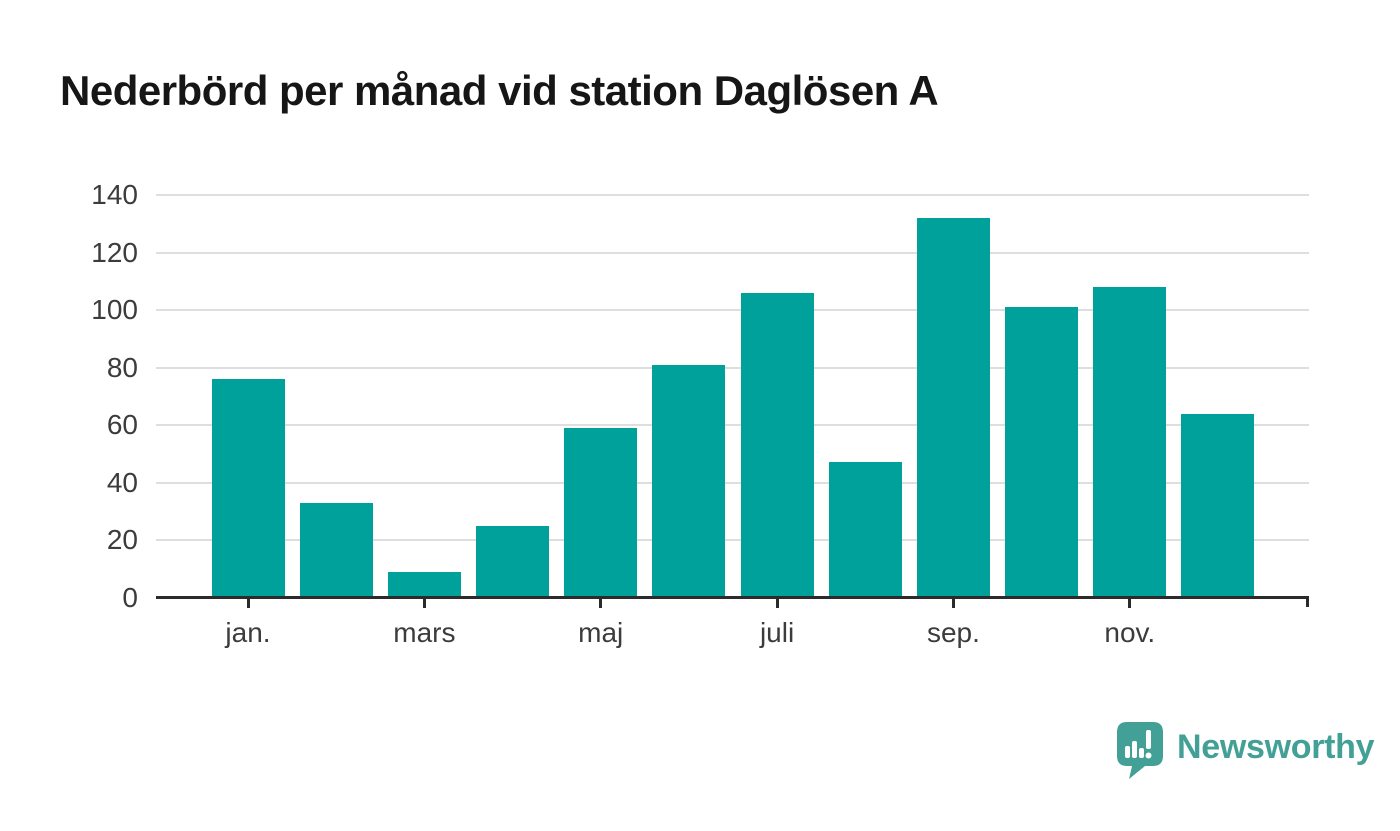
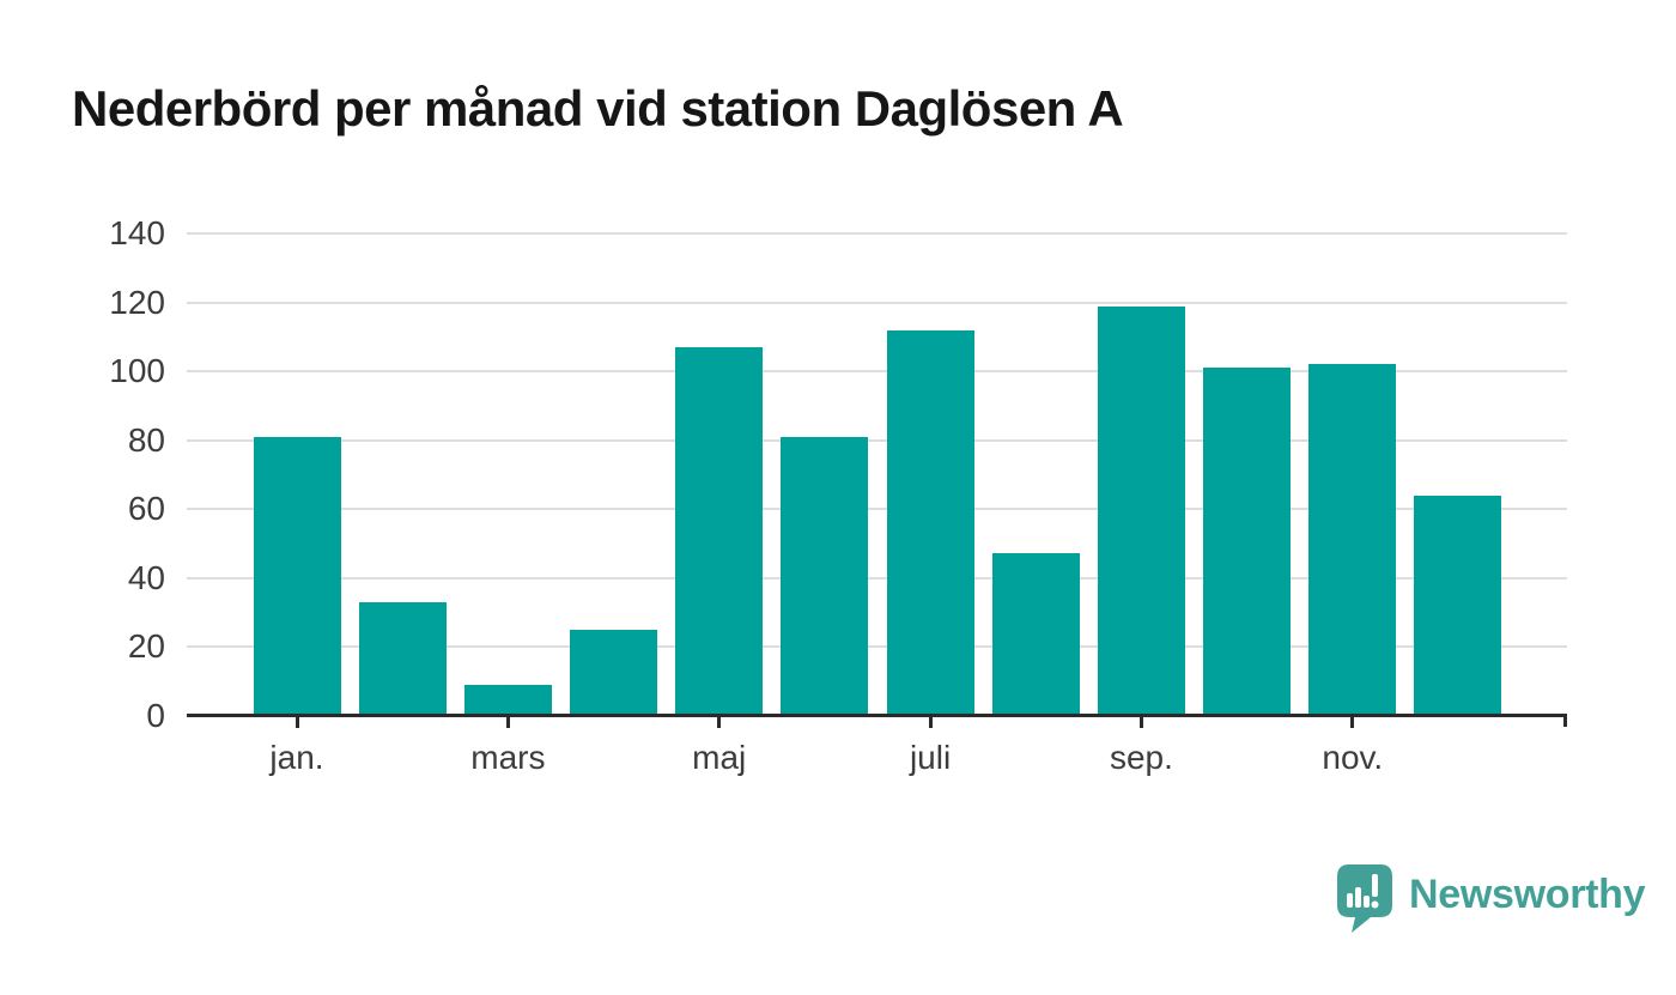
jan.: 76 -> 81
maj: 59 -> 107
juli: 106 -> 112
sep.: 132 -> 119
nov.: 108 -> 102
